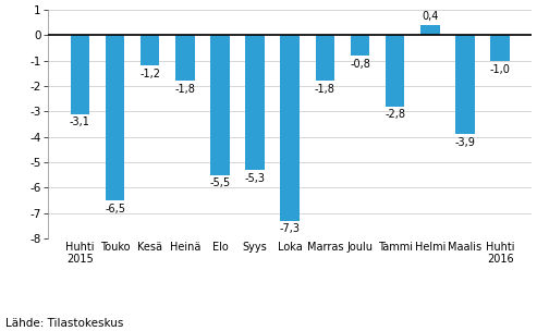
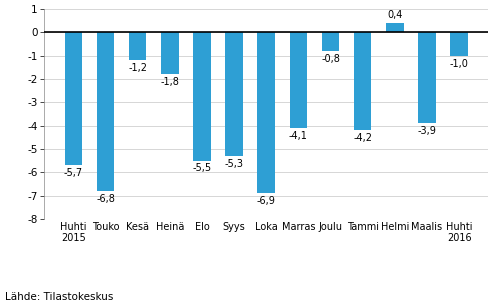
Huhti 2015: -3,1 -> -5,7
Touko: -6,5 -> -6,8
Loka: -7,3 -> -6,9
Marras: -1,8 -> -4,1
Tammi: -2,8 -> -4,2
